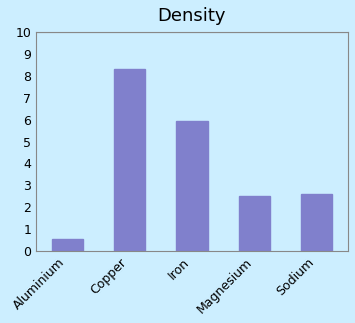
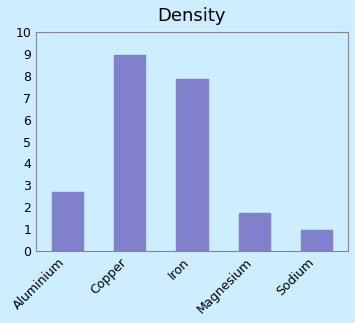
Aluminium: 0.55 -> 2.70
Copper: 8.30 -> 8.96
Iron: 5.95 -> 7.87
Magnesium: 2.50 -> 1.74
Sodium: 2.60 -> 0.97
